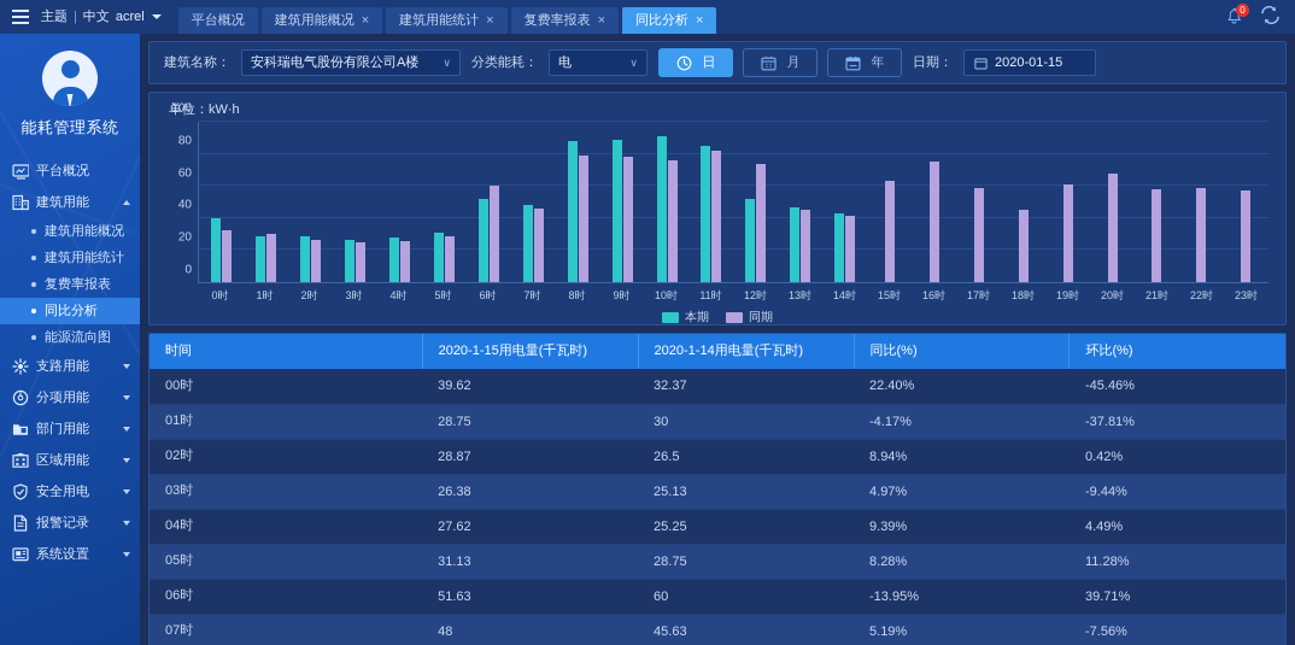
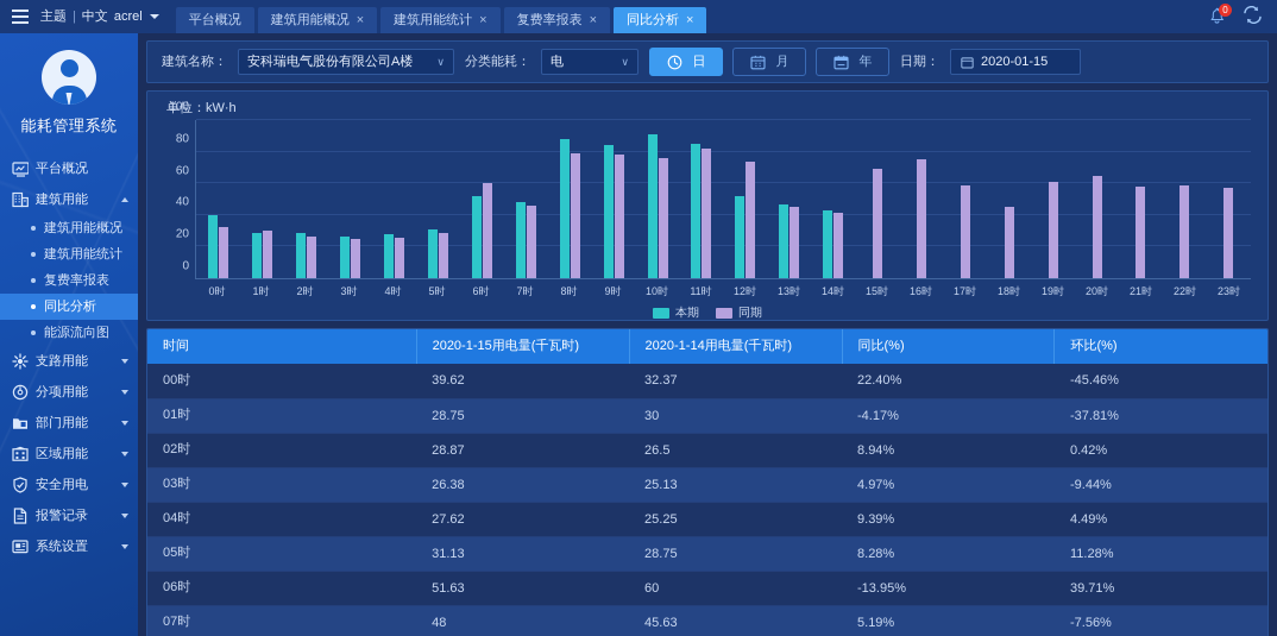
本期/9时: 89 -> 84
同期/15时: 63 -> 69
同期/20时: 68 -> 65
